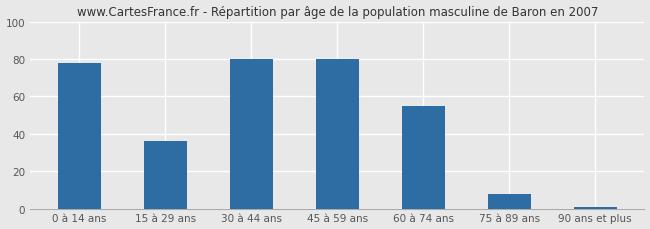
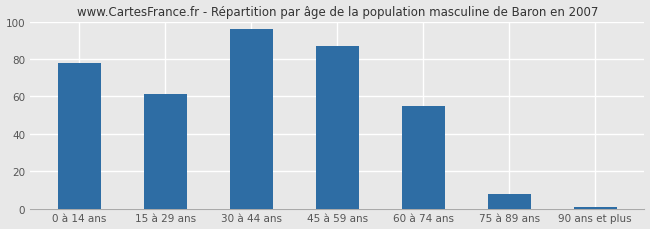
15 à 29 ans: 36 -> 61
30 à 44 ans: 80 -> 96
45 à 59 ans: 80 -> 87
